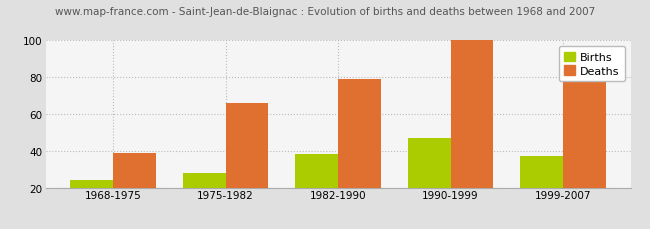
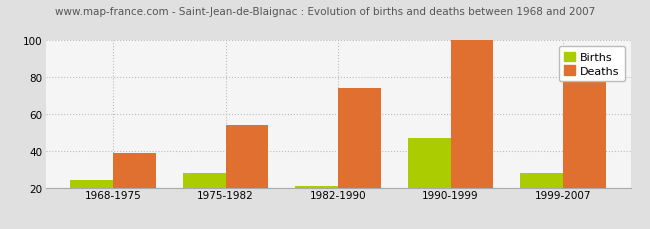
Deaths/1975-1982: 66 -> 54
Births/1982-1990: 38 -> 21
Deaths/1982-1990: 79 -> 74
Births/1999-2007: 37 -> 28
